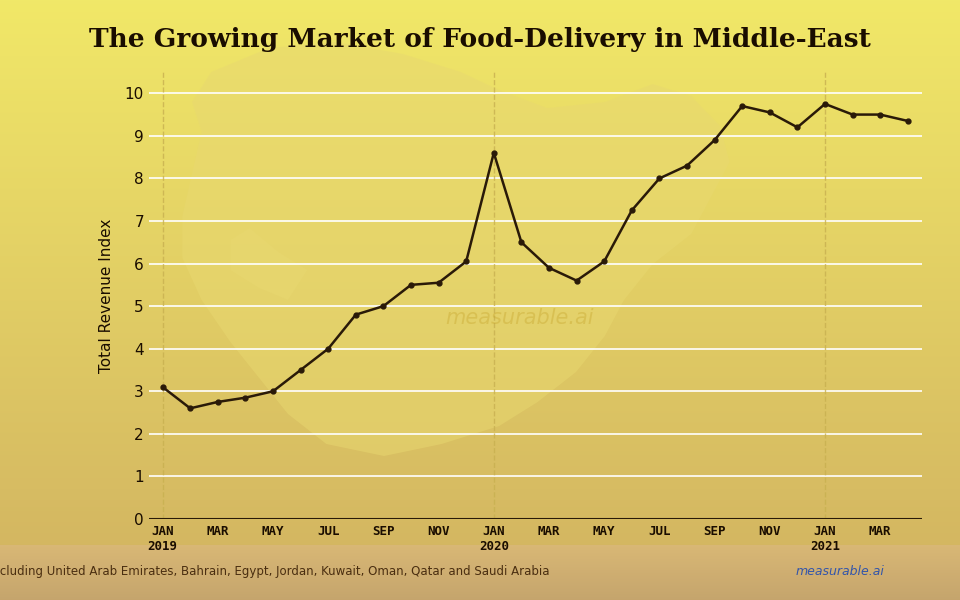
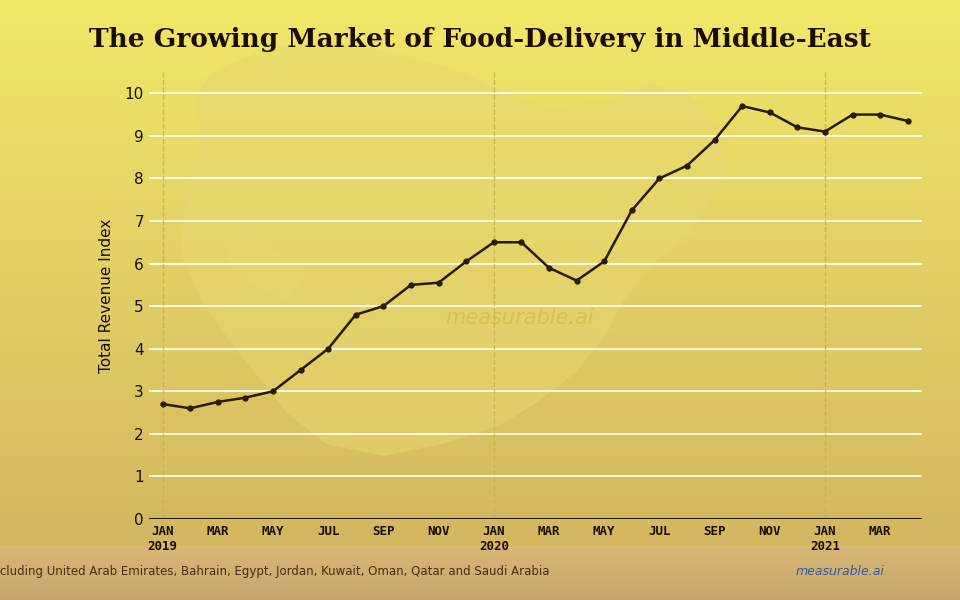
JAN 2019: 3.10 -> 2.70
JAN 2020: 8.60 -> 6.50
JAN 2021: 9.75 -> 9.10
